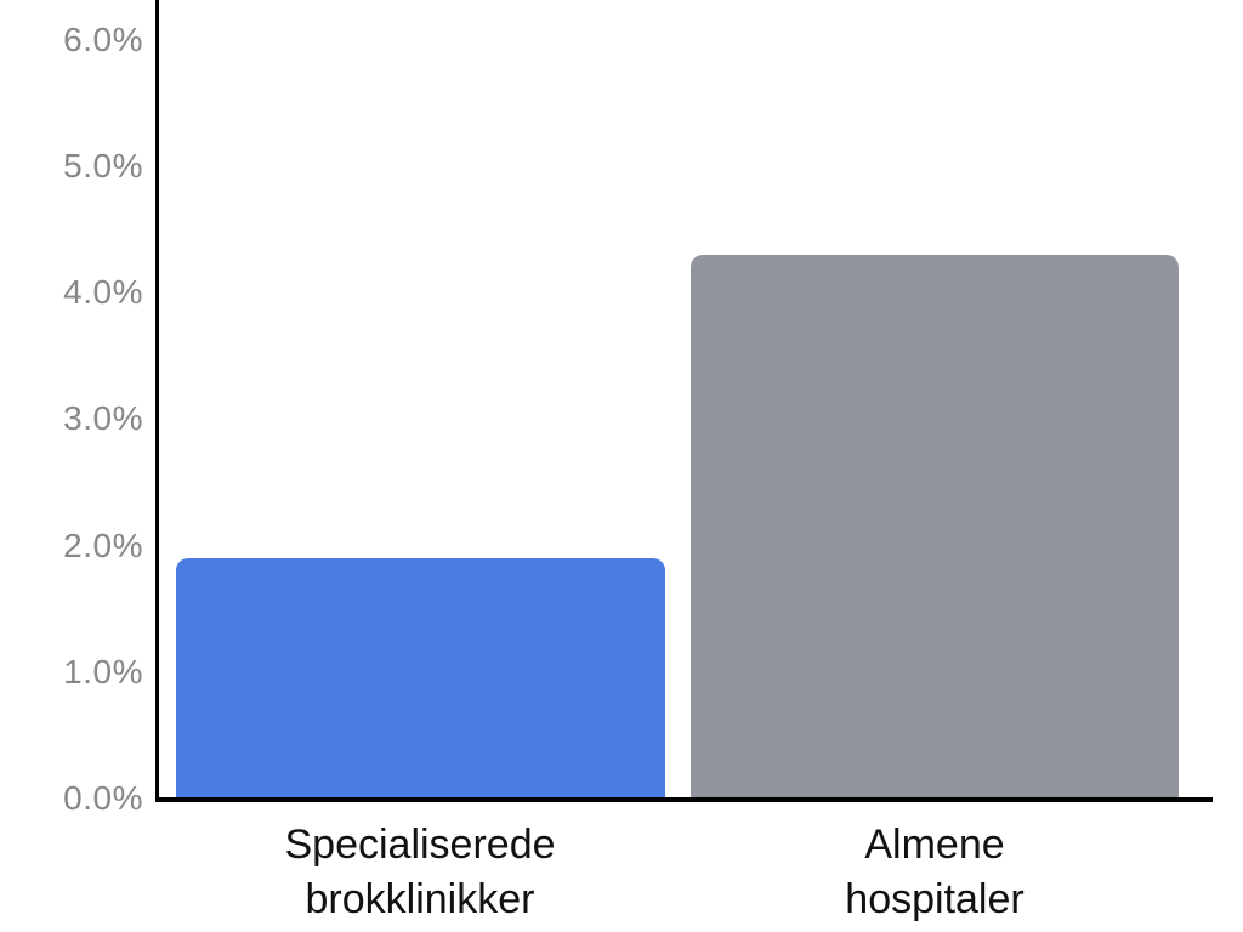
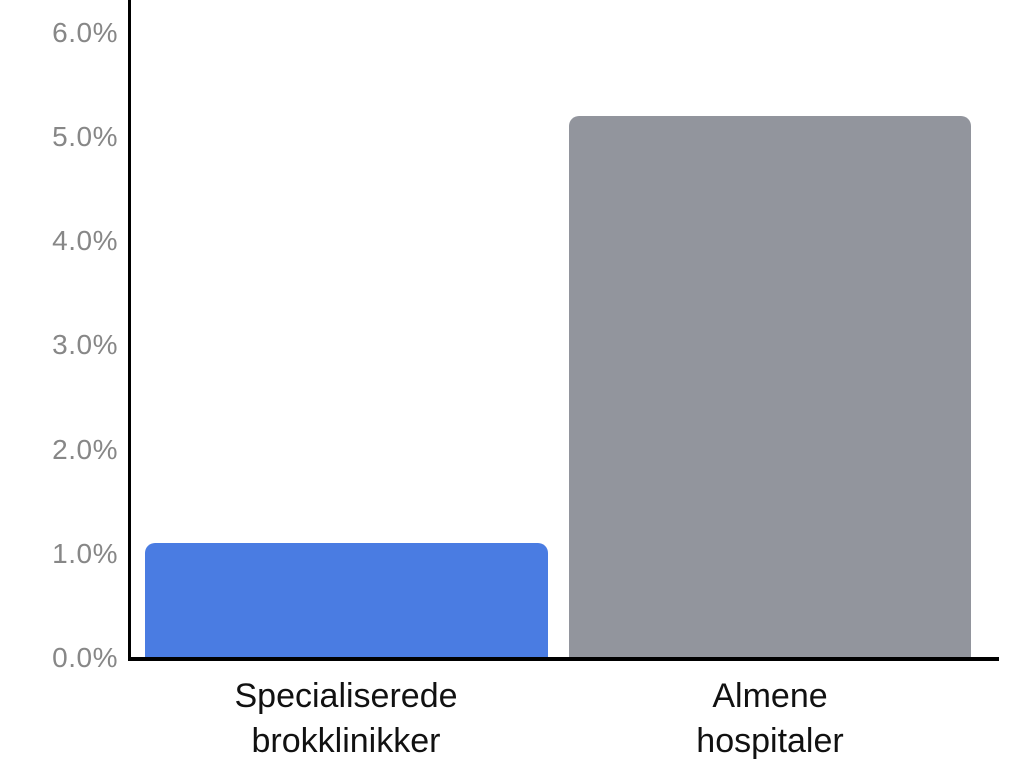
Specialiserede brokklinikker: 1.9% -> 1.1%
Almene hospitaler: 4.3% -> 5.2%
